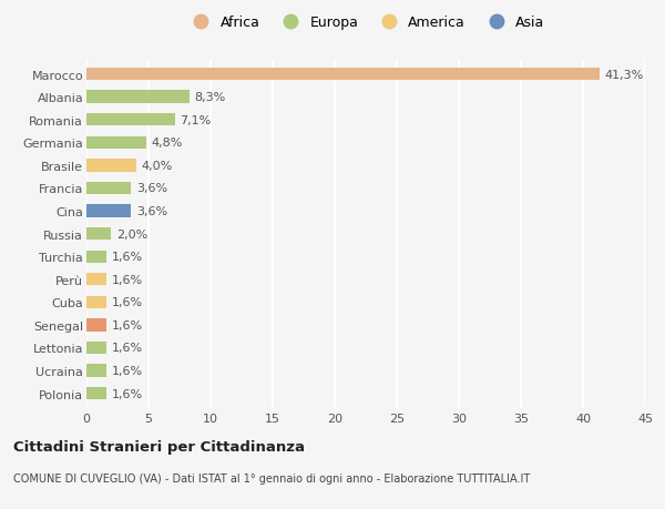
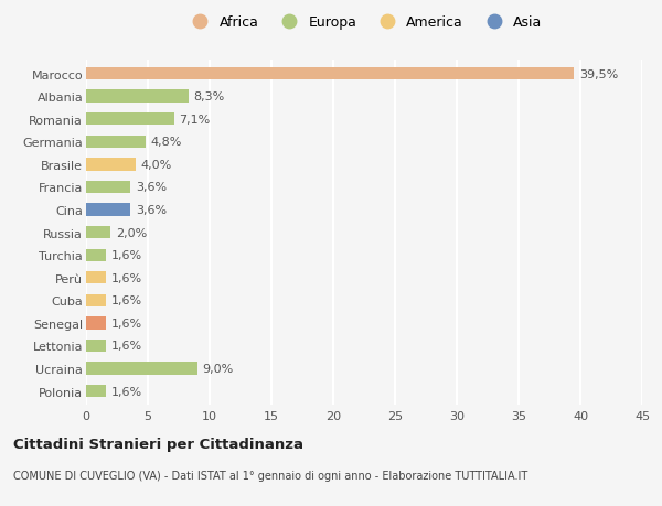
Marocco: 41,3% -> 39,5%
Ucraina: 1,6% -> 9,0%
